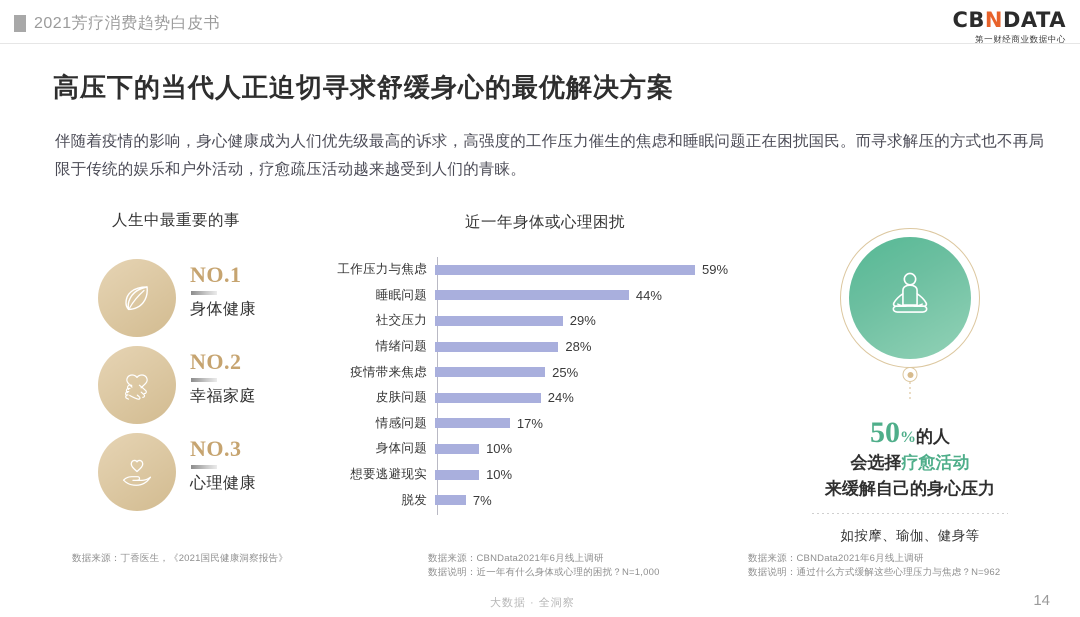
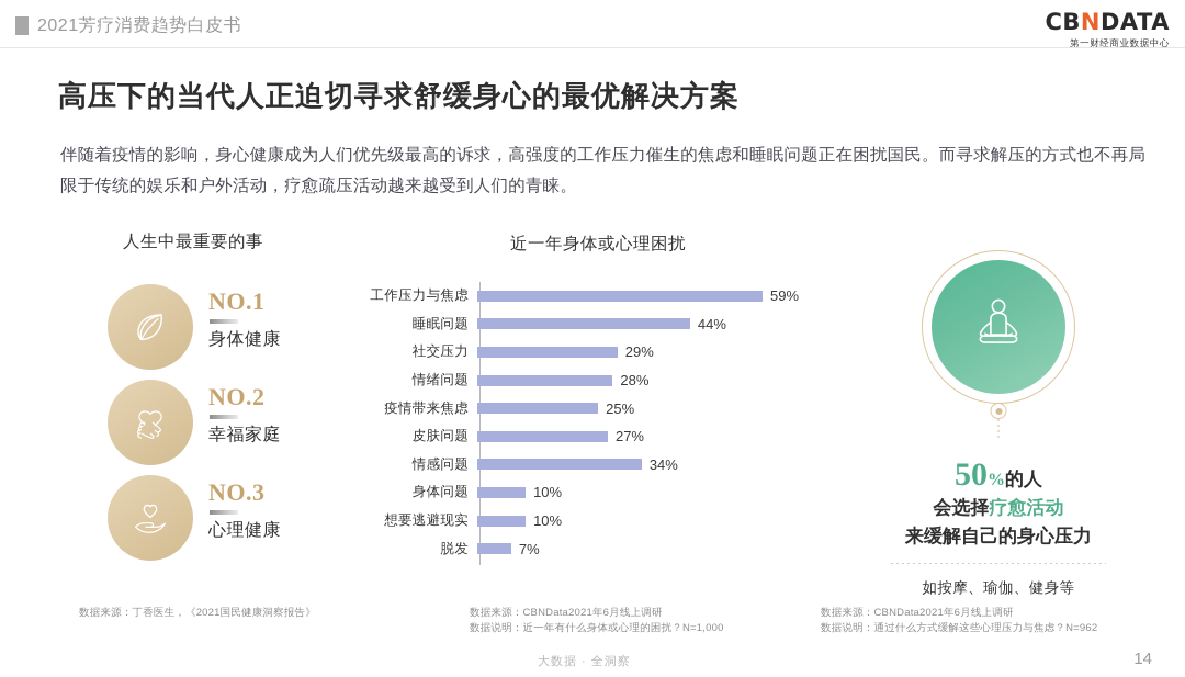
皮肤问题: 24% -> 27%
情感问题: 17% -> 34%
